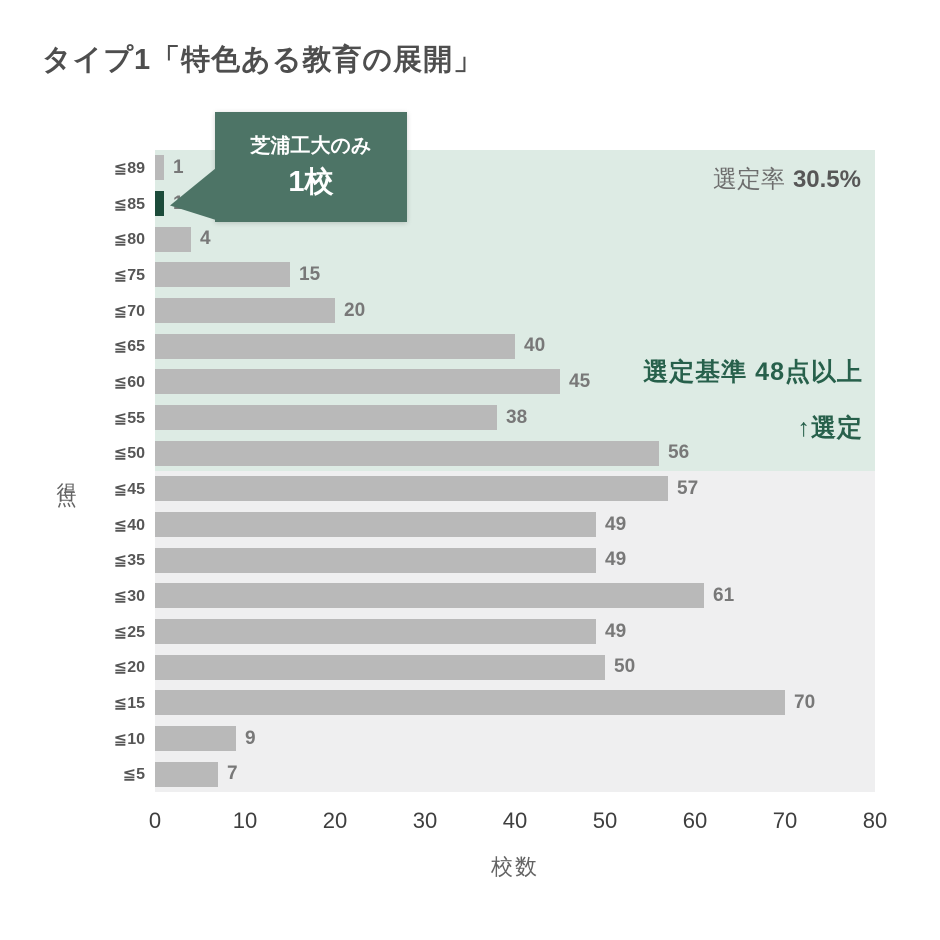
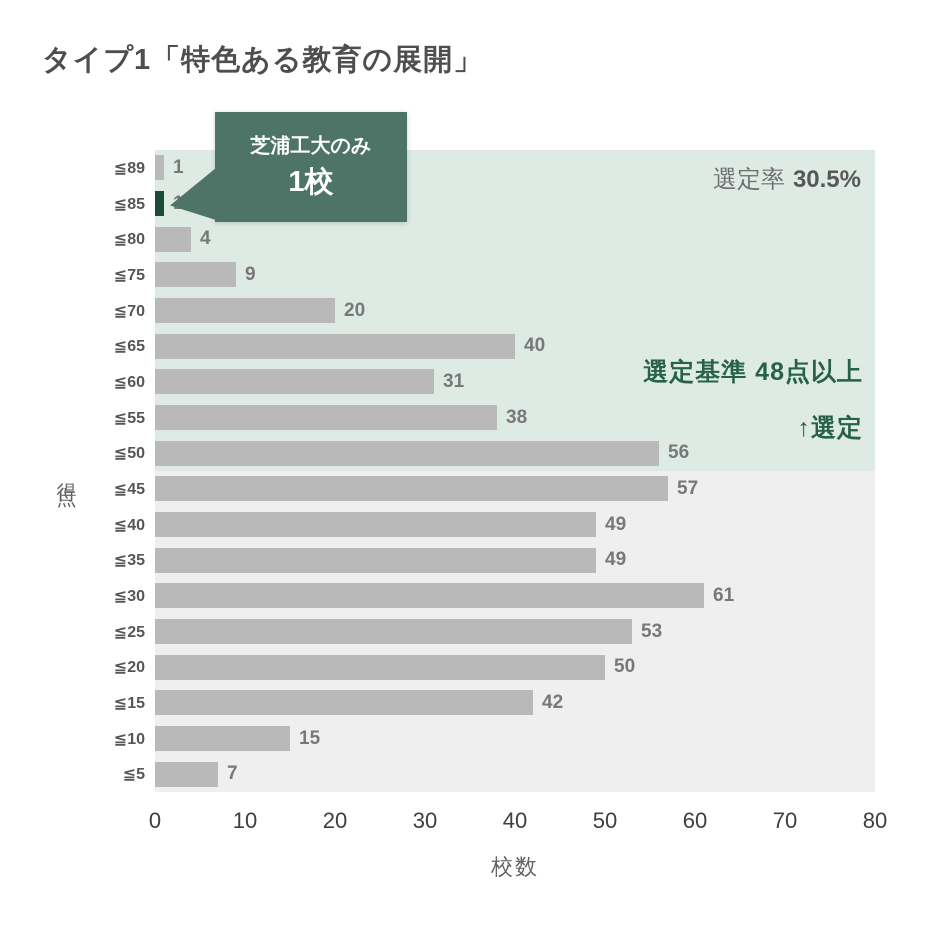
≦75: 15 -> 9
≦60: 45 -> 31
≦25: 49 -> 53
≦15: 70 -> 42
≦10: 9 -> 15
